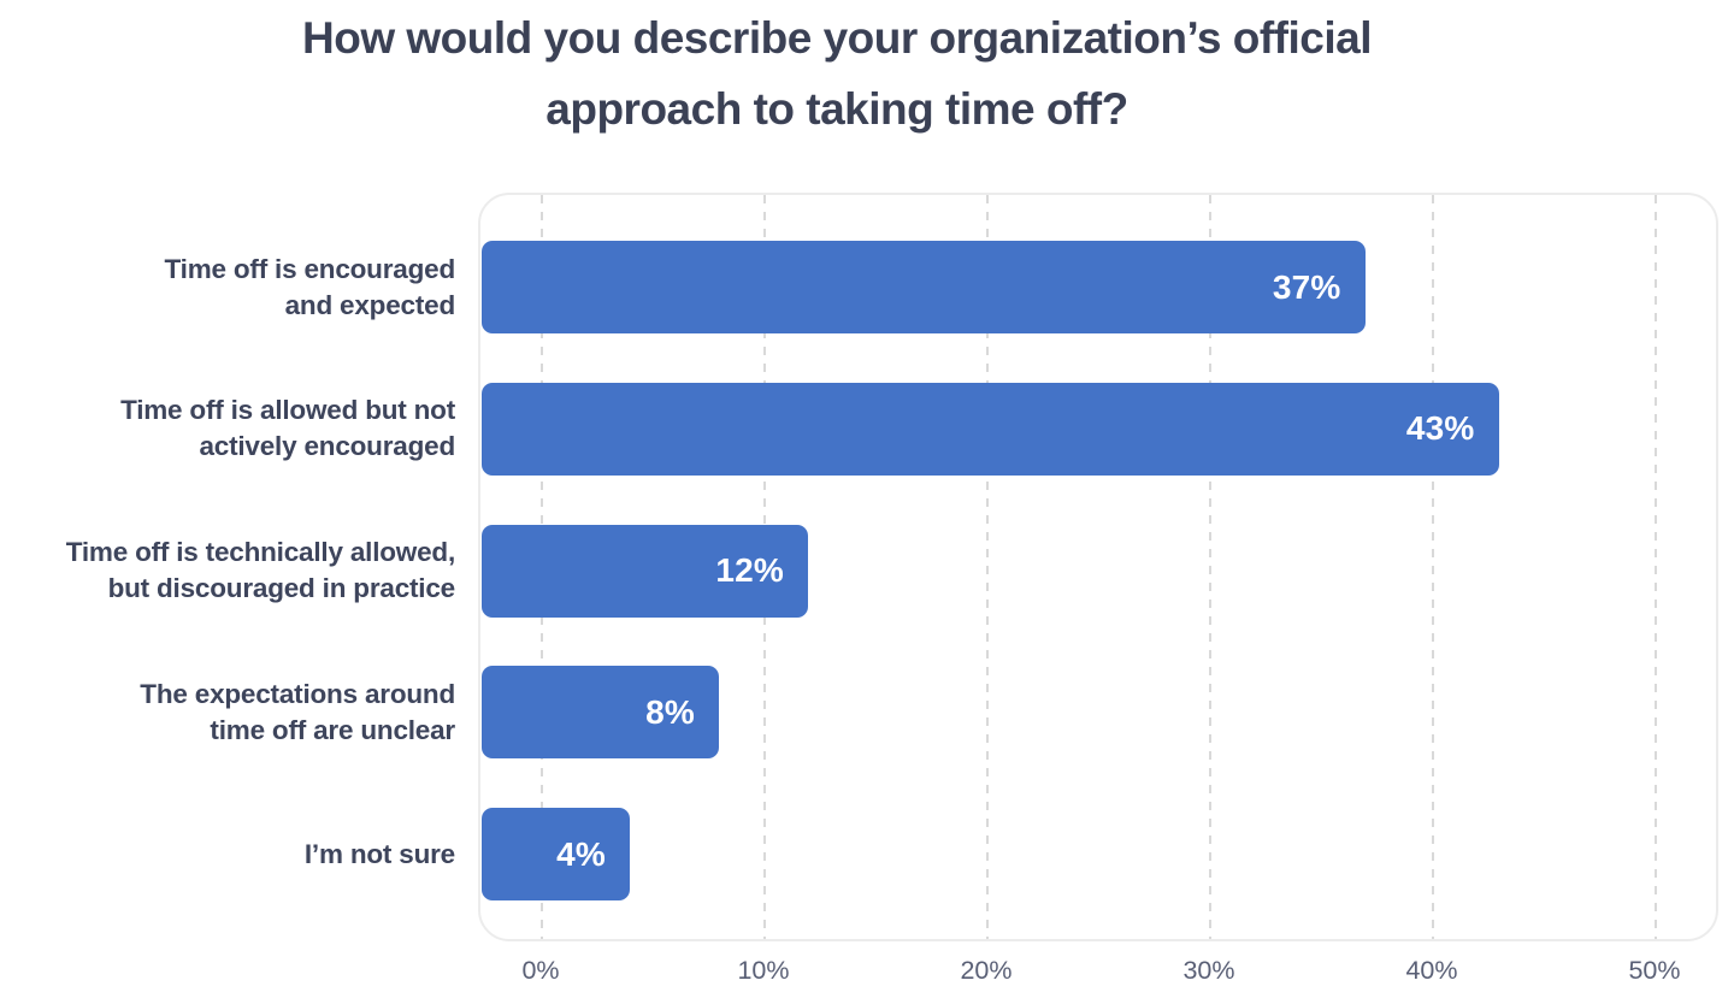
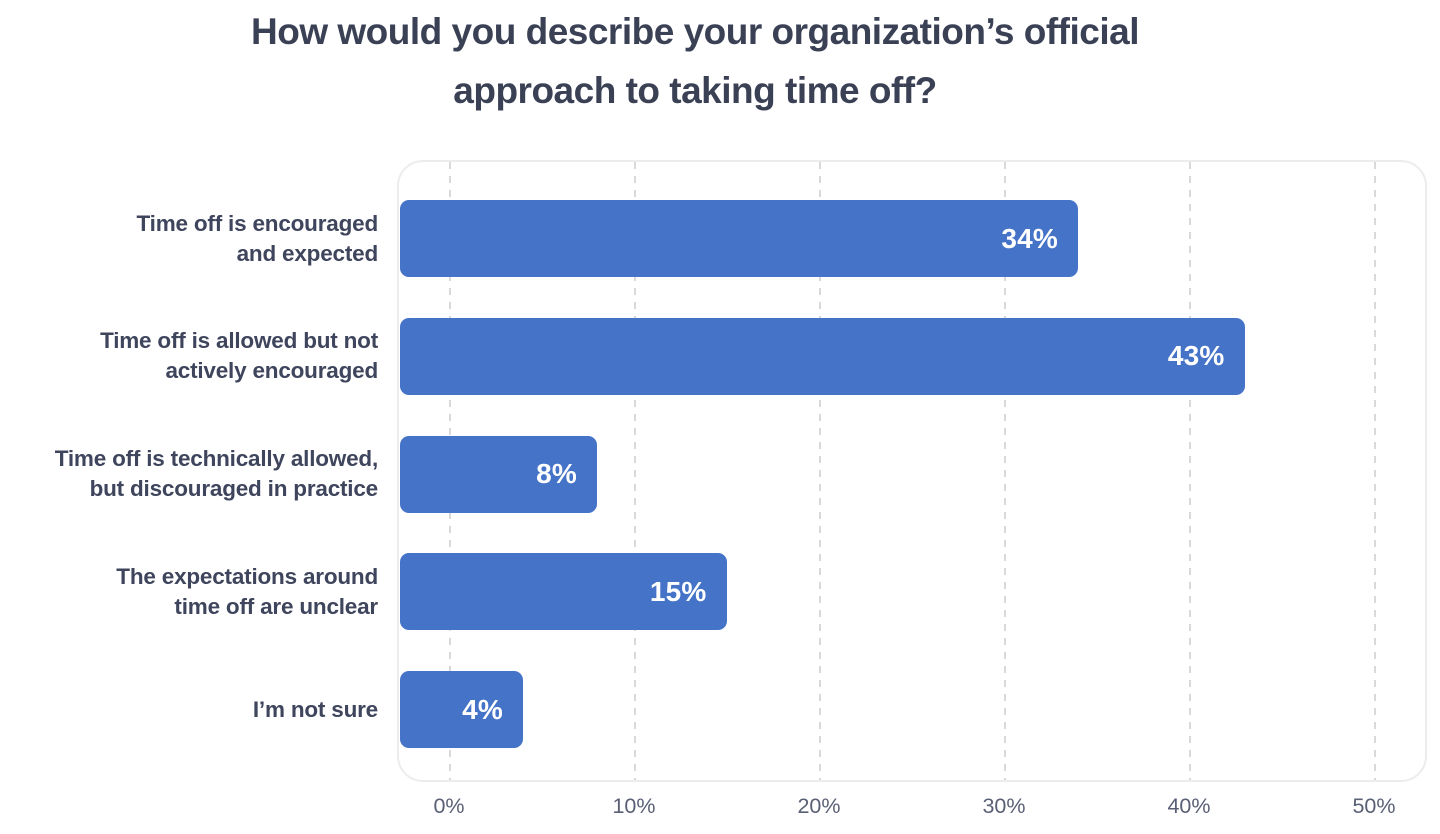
Time off is encouraged and expected: 37% -> 34%
Time off is technically allowed, but discouraged in practice: 12% -> 8%
The expectations around time off are unclear: 8% -> 15%
